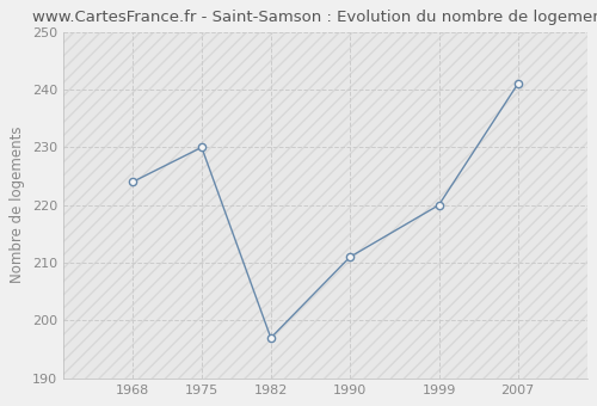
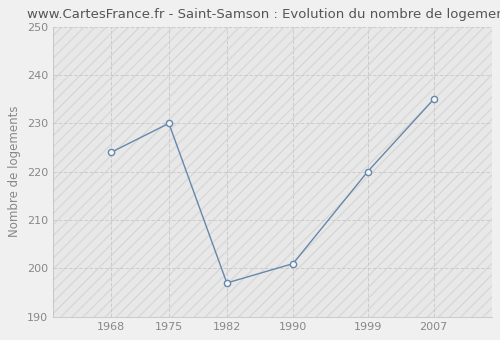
1990: 211 -> 201
2007: 241 -> 235
